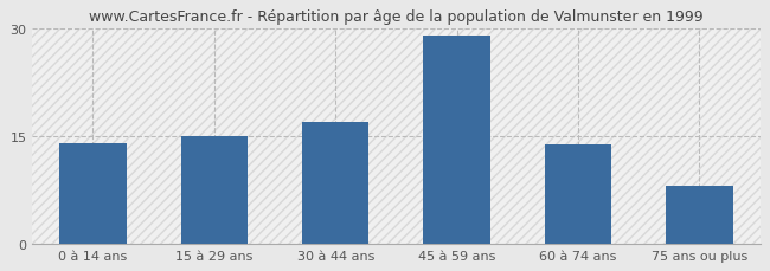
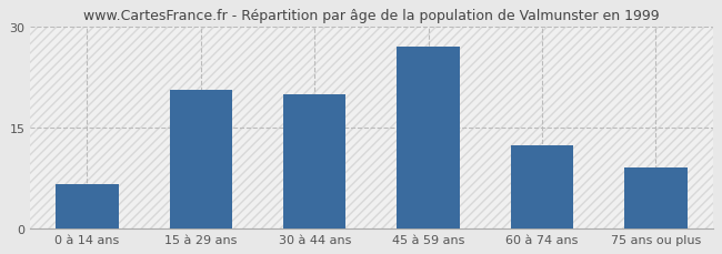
0 à 14 ans: 14.0 -> 6.6
15 à 29 ans: 15.0 -> 20.6
30 à 44 ans: 17.0 -> 20.0
45 à 59 ans: 29.0 -> 27.0
60 à 74 ans: 13.8 -> 12.4
75 ans ou plus: 8.0 -> 9.0
